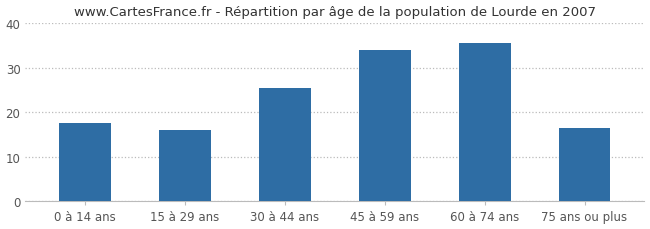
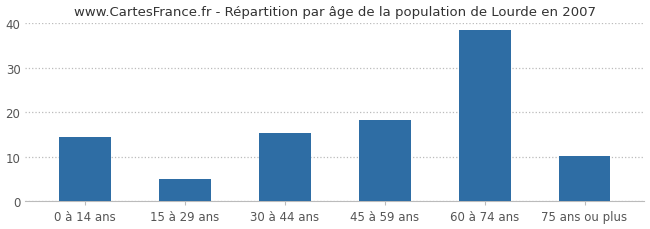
0 à 14 ans: 17.5 -> 14.5
15 à 29 ans: 16.0 -> 5.0
30 à 44 ans: 25.5 -> 15.3
45 à 59 ans: 34.0 -> 18.3
60 à 74 ans: 35.5 -> 38.5
75 ans ou plus: 16.5 -> 10.2
